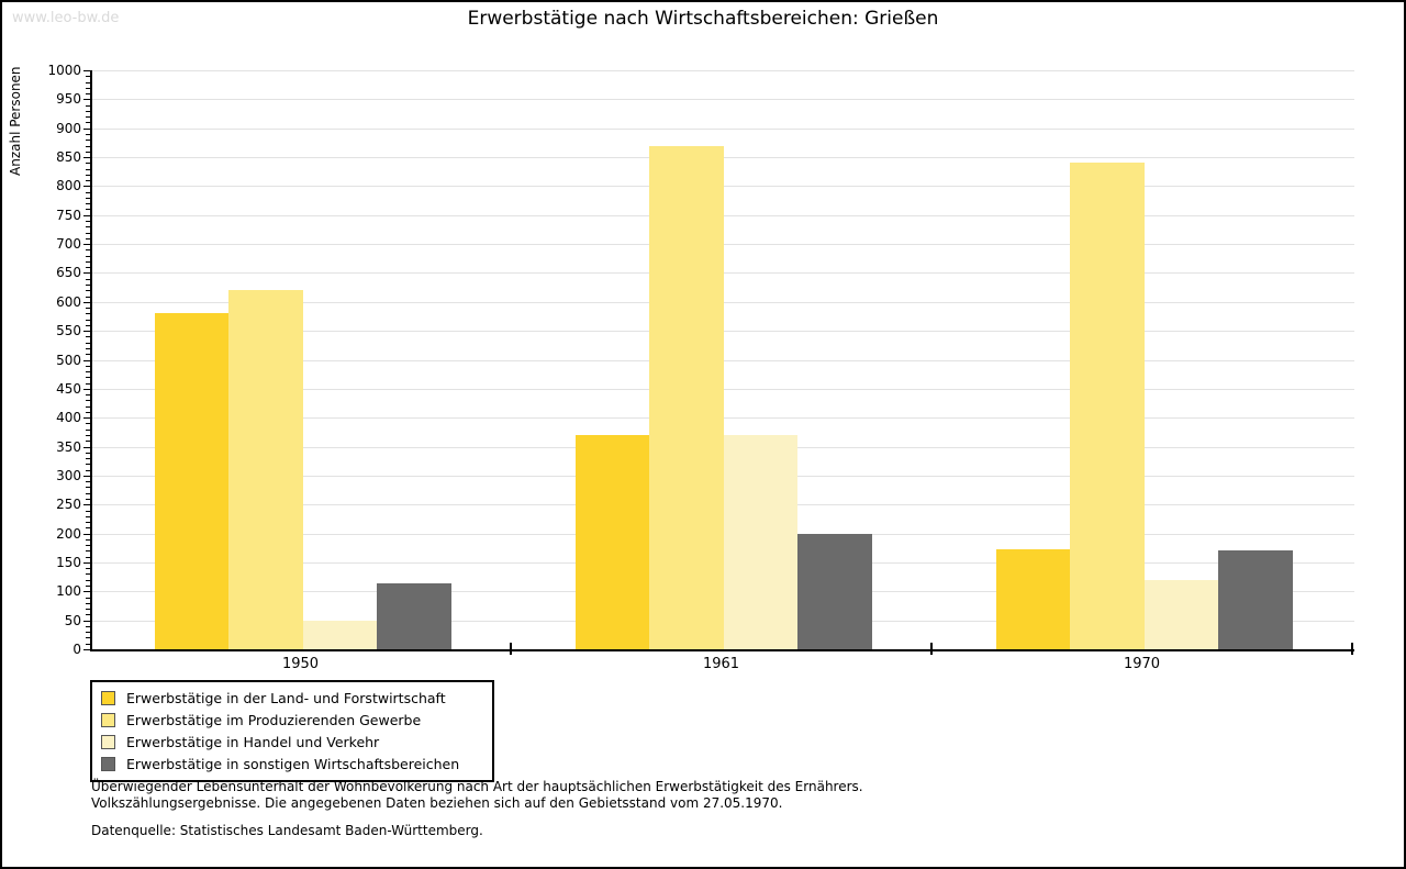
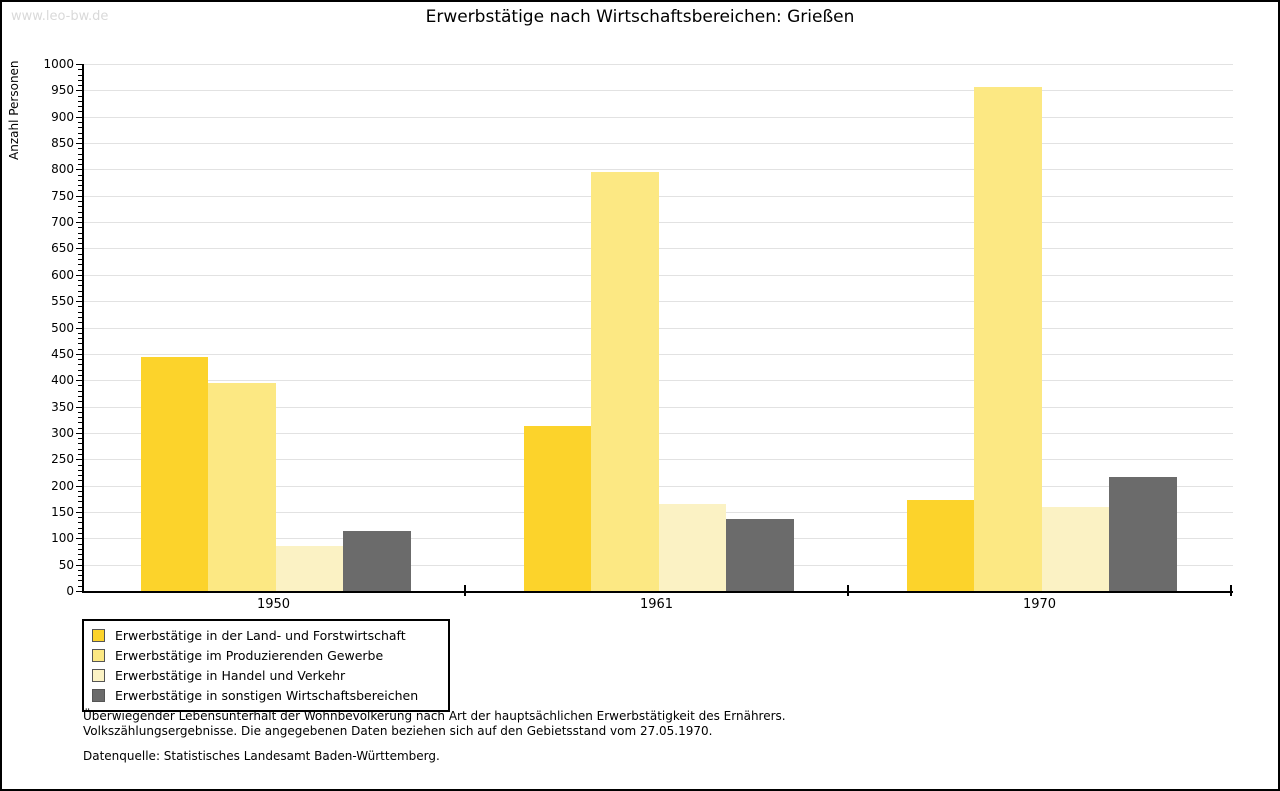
Erwerbstätige in der Land- und Forstwirtschaft/1950: 580 -> 440
Erwerbstätige im Produzierenden Gewerbe/1950: 620 -> 400
Erwerbstätige in Handel und Verkehr/1950: 50 -> 80
Erwerbstätige in der Land- und Forstwirtschaft/1961: 370 -> 310
Erwerbstätige im Produzierenden Gewerbe/1961: 870 -> 800
Erwerbstätige in Handel und Verkehr/1961: 370 -> 170
Erwerbstätige in sonstigen Wirtschaftsbereichen/1961: 200 -> 140
Erwerbstätige im Produzierenden Gewerbe/1970: 840 -> 960
Erwerbstätige in Handel und Verkehr/1970: 120 -> 160
Erwerbstätige in sonstigen Wirtschaftsbereichen/1970: 170 -> 220
